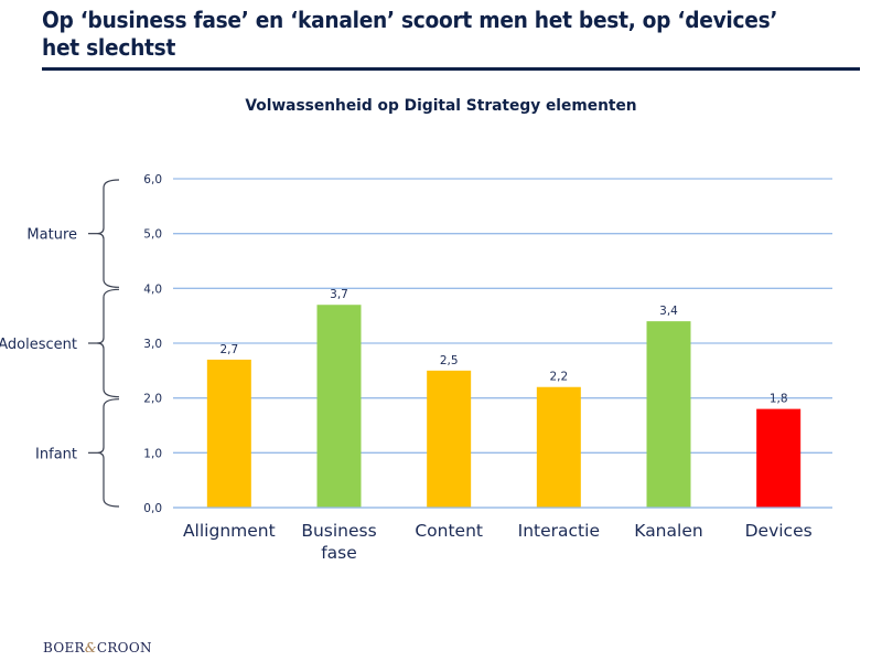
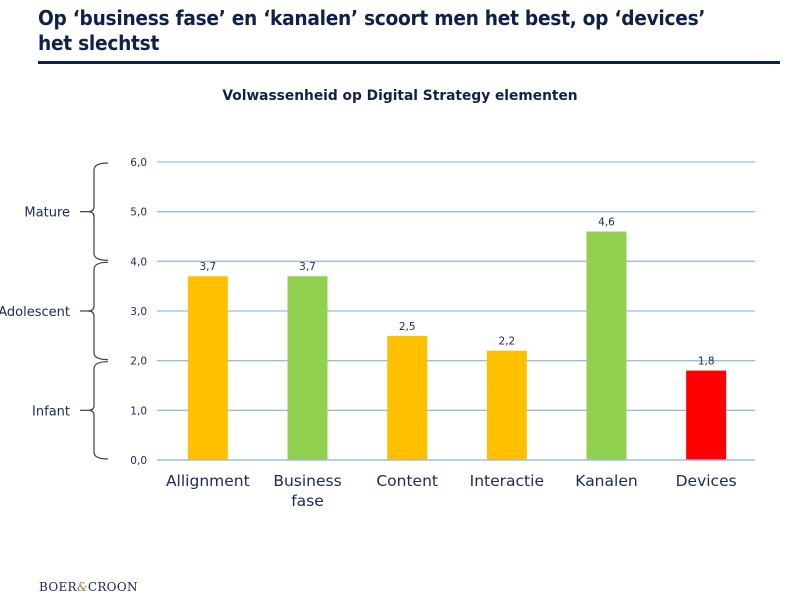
Allignment: 2,7 -> 3,7
Kanalen: 3,4 -> 4,6
